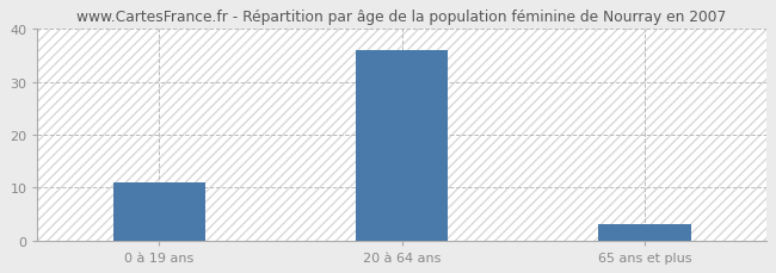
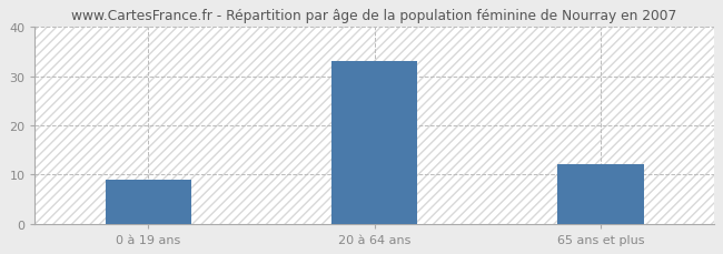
0 à 19 ans: 11 -> 9
20 à 64 ans: 36 -> 33
65 ans et plus: 3 -> 12
